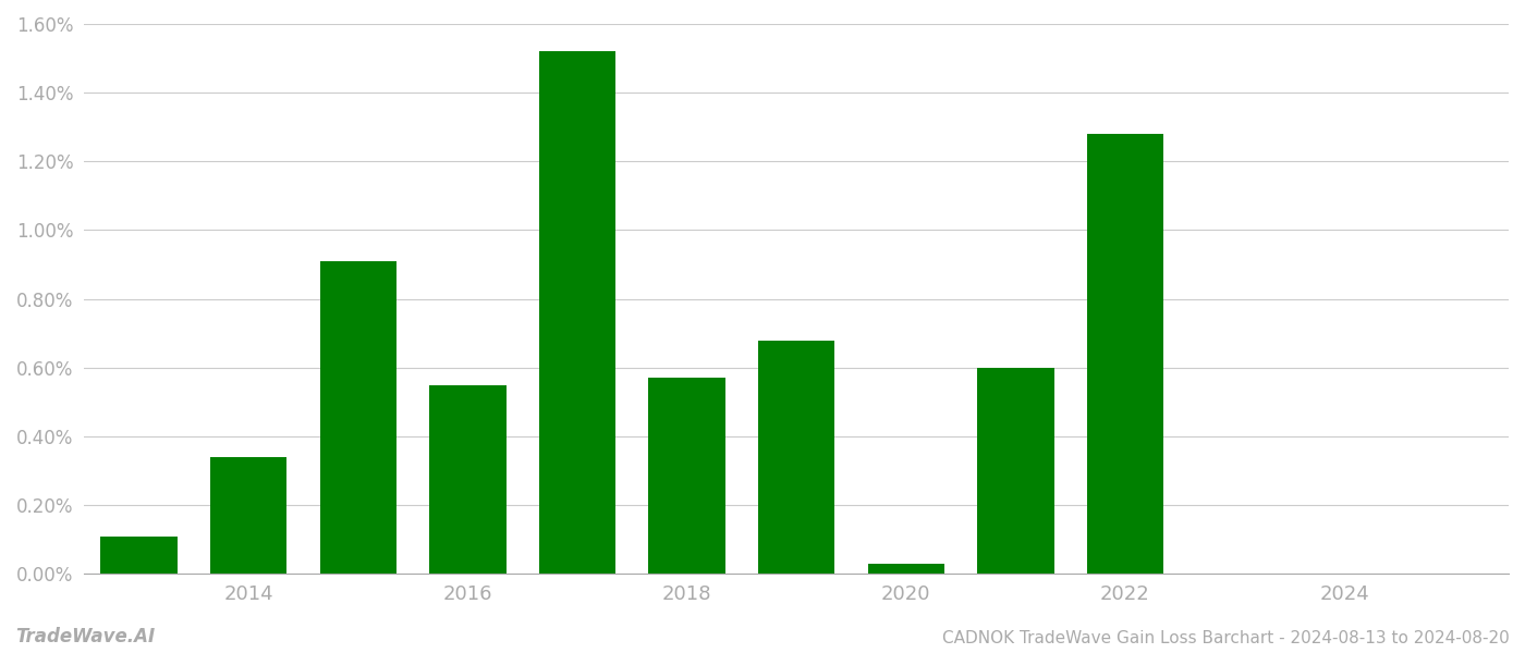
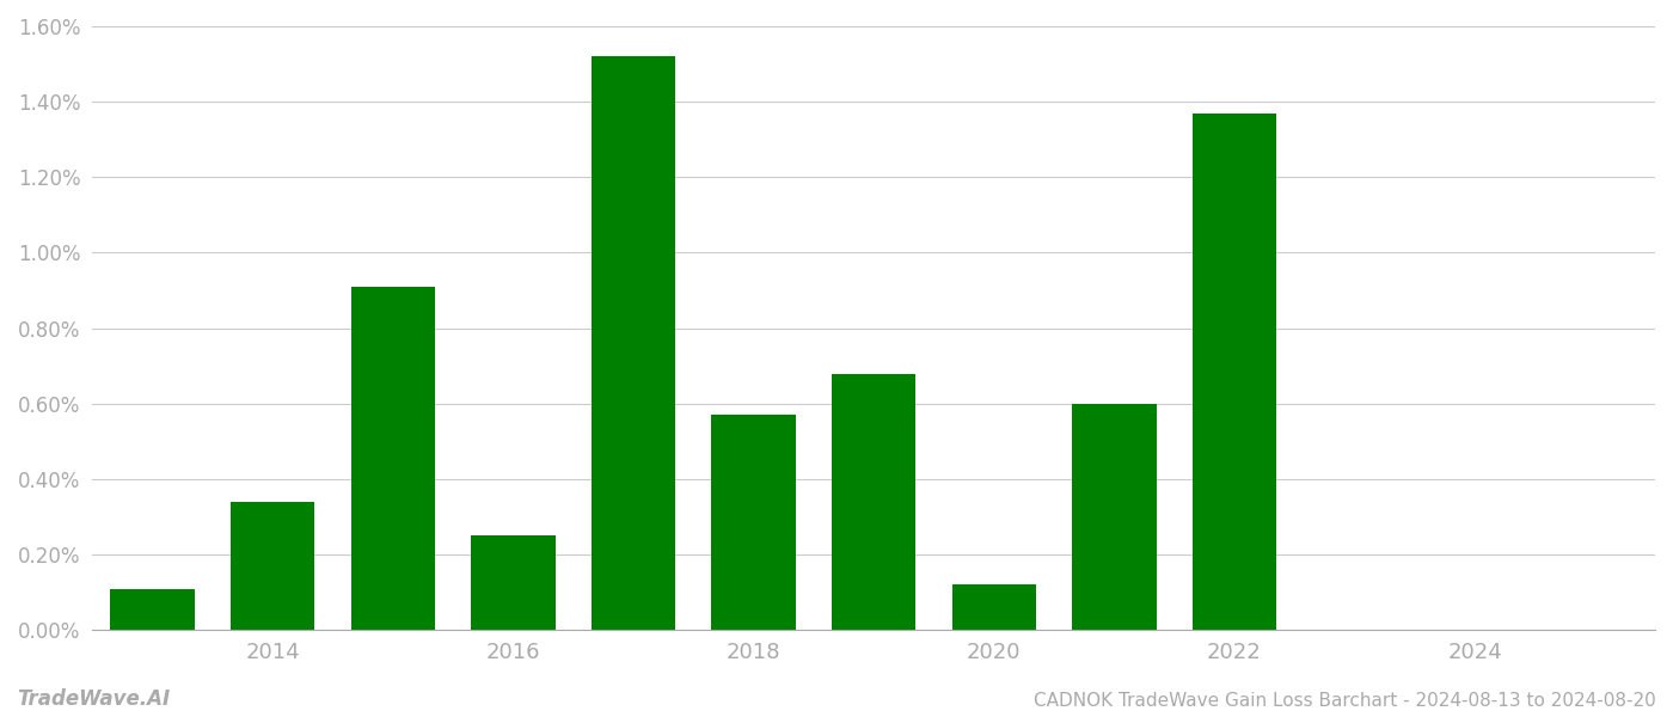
2016: 0.55% -> 0.25%
2020: 0.03% -> 0.12%
2022: 1.28% -> 1.37%
